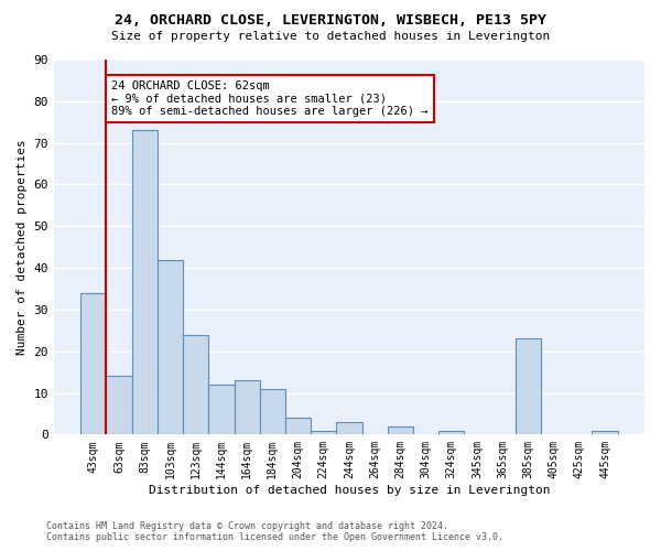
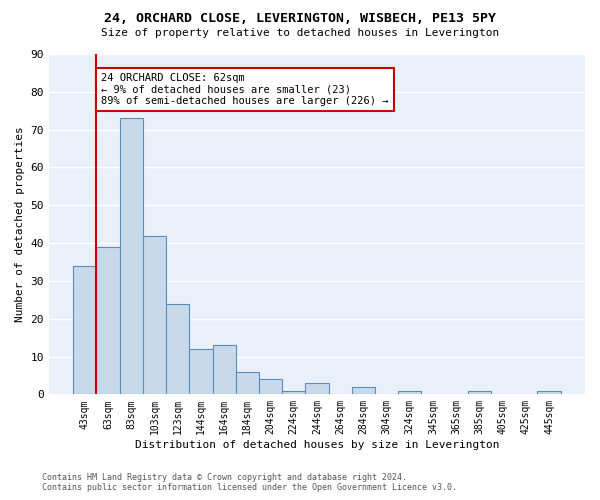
63sqm: 14 -> 39
184sqm: 11 -> 6
385sqm: 23 -> 1
